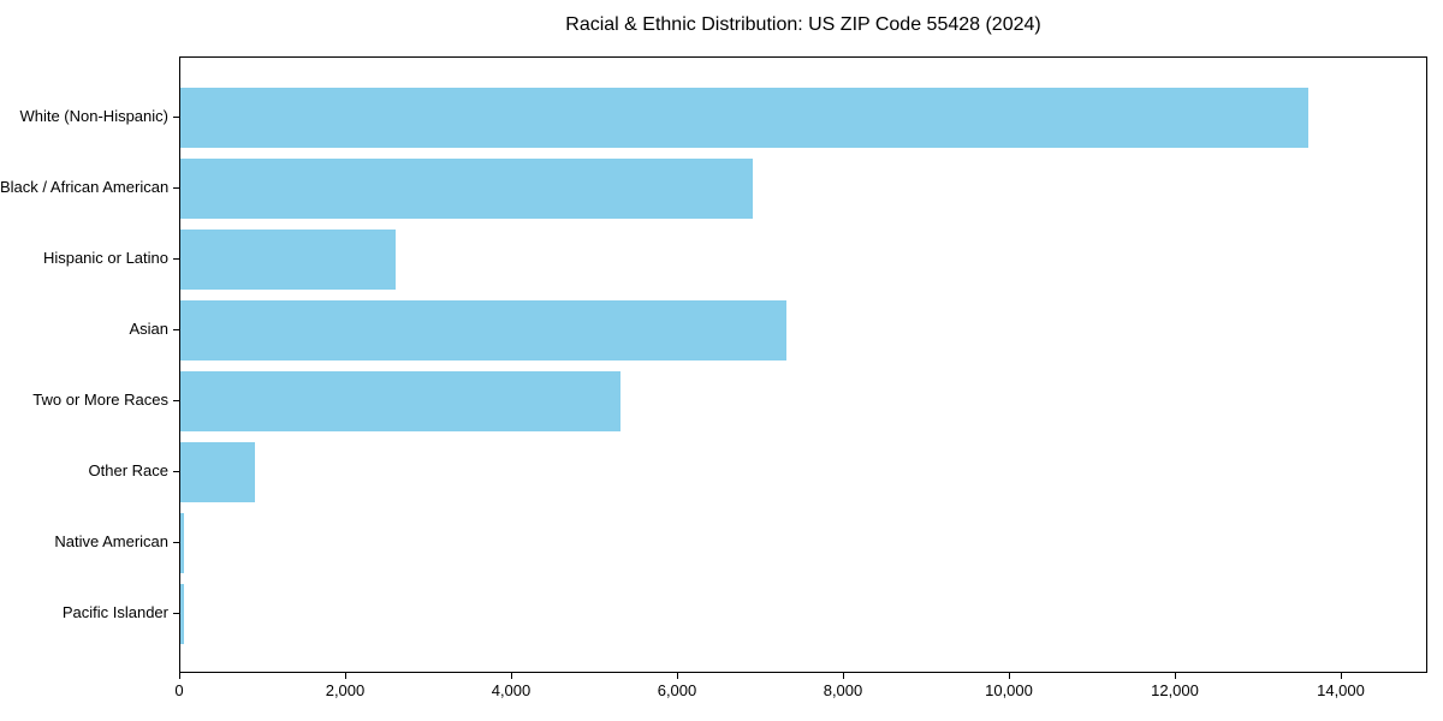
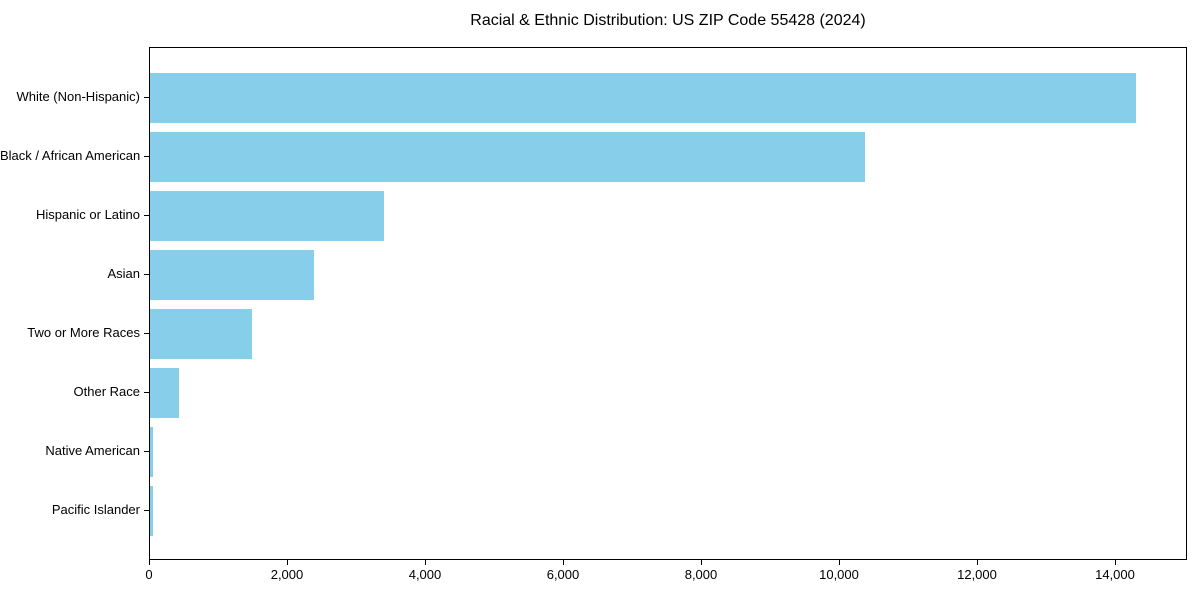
White (Non-Hispanic): 13600 -> 14300
Black / African American: 6900 -> 10400
Hispanic or Latino: 2600 -> 3400
Asian: 7300 -> 2400
Two or More Races: 5300 -> 1500
Other Race: 900 -> 400
